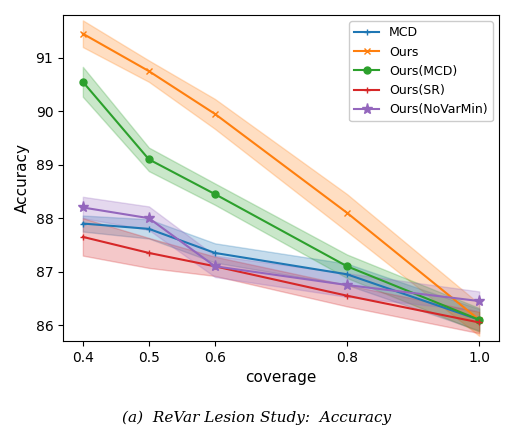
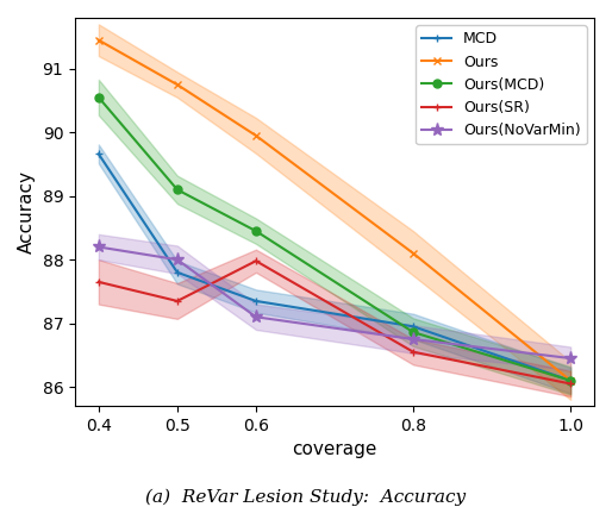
MCD/0.4: 87.90 -> 89.66
Ours(SR)/0.6: 87.10 -> 87.98
Ours(MCD)/0.8: 87.10 -> 86.86
